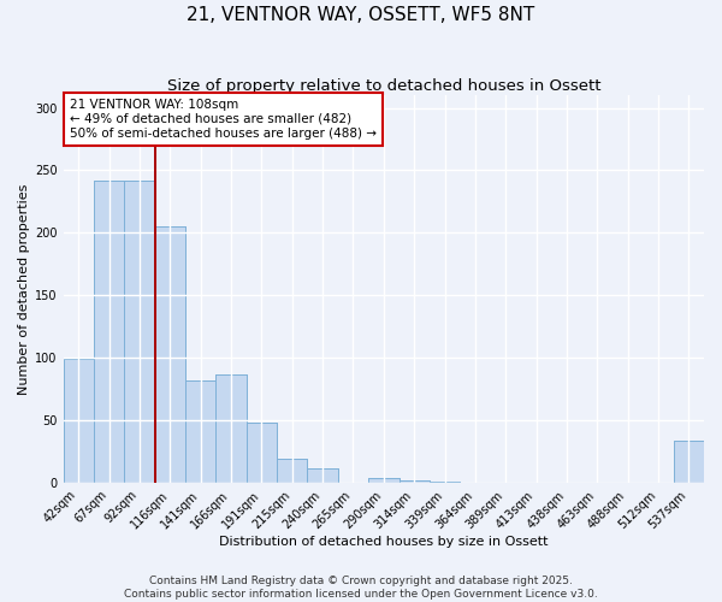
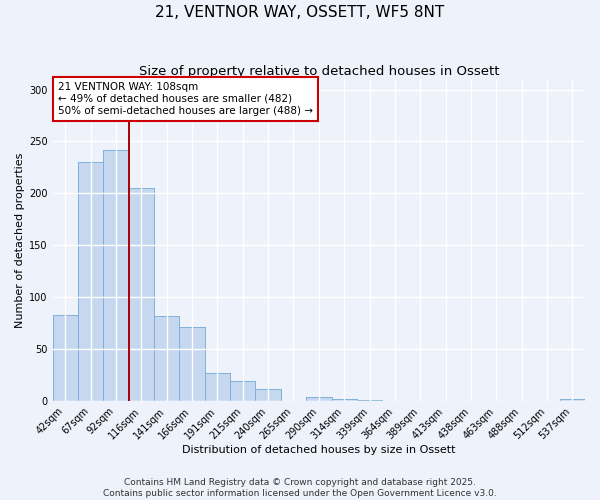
42sqm: 99 -> 83
67sqm: 242 -> 230
166sqm: 87 -> 71
191sqm: 48 -> 27
537sqm: 34 -> 2
